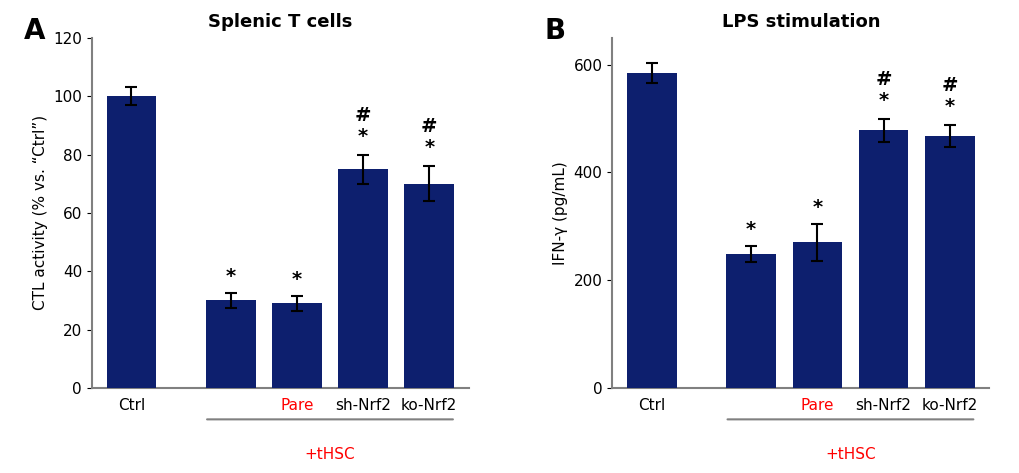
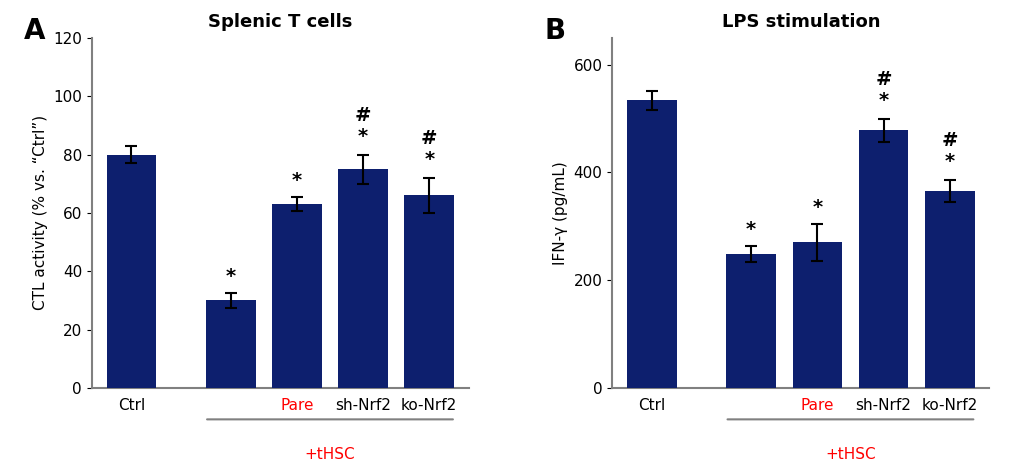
Splenic T cells/Ctrl: 100 -> 80
Splenic T cells/Pare: 29 -> 63
Splenic T cells/ko-Nrf2: 70 -> 66
LPS stimulation/Ctrl: 585 -> 534
LPS stimulation/ko-Nrf2: 468 -> 366
